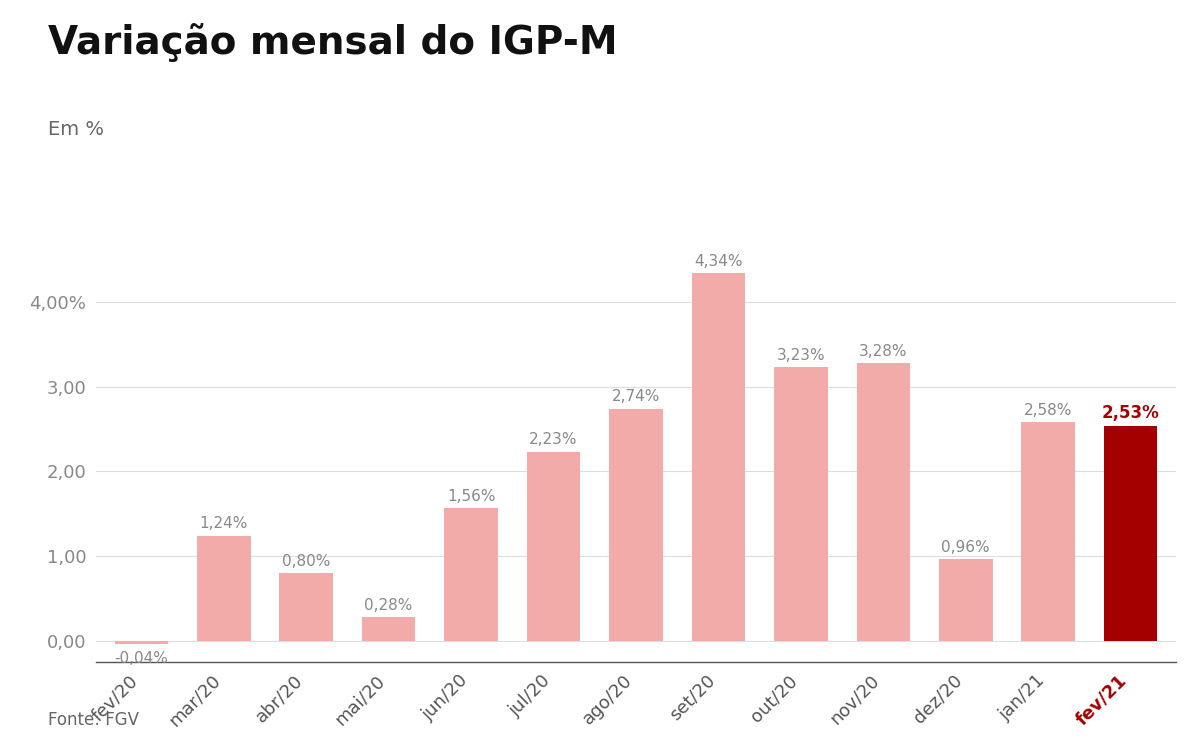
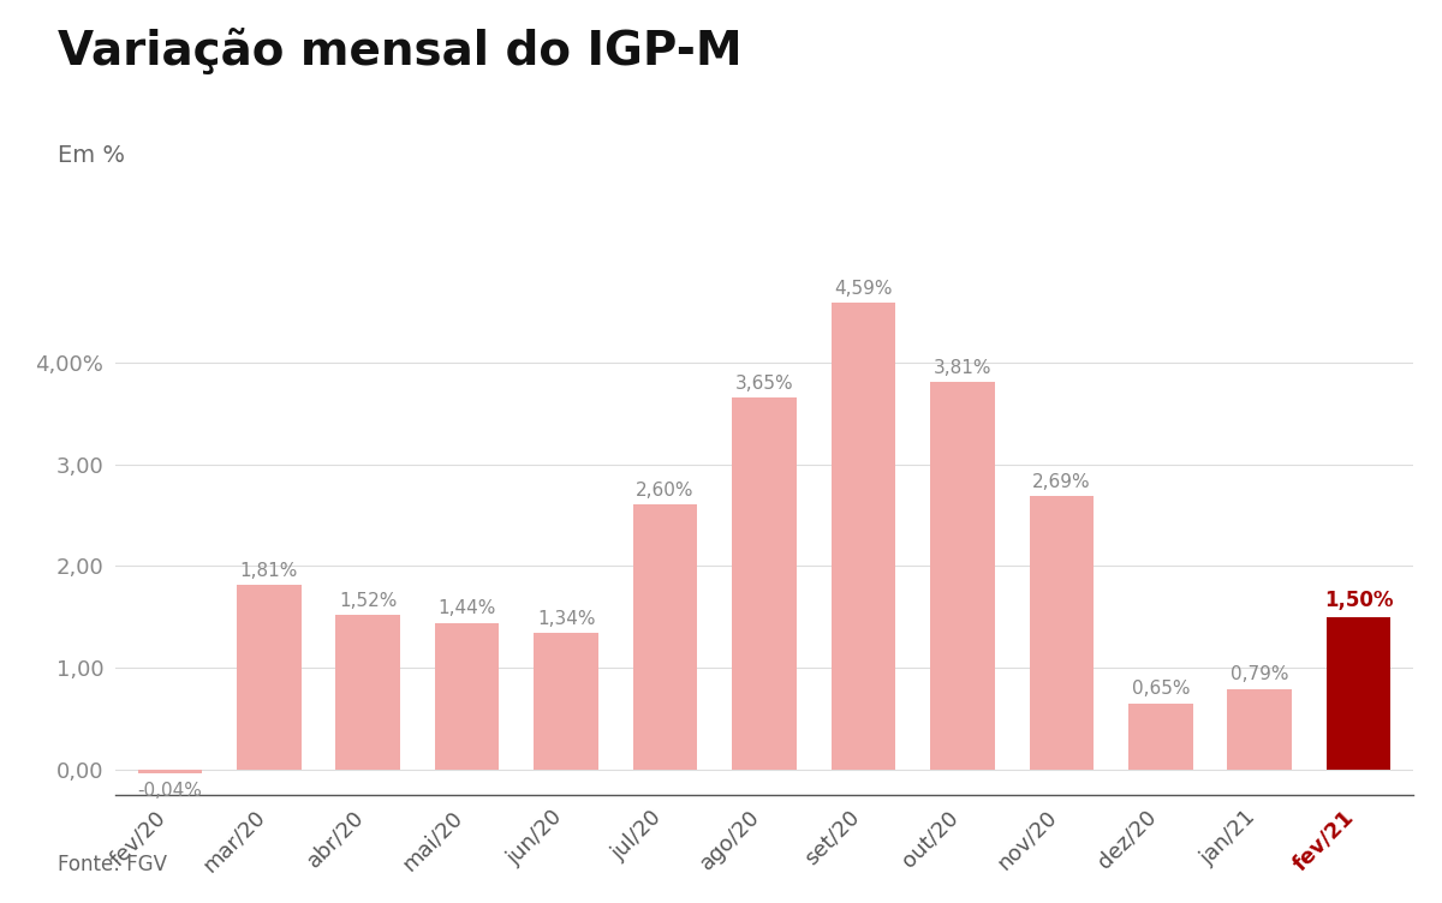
mar/20: 1,24% -> 1,81%
abr/20: 0,80% -> 1,52%
mai/20: 0,28% -> 1,44%
jun/20: 1,56% -> 1,34%
jul/20: 2,23% -> 2,60%
ago/20: 2,74% -> 3,65%
set/20: 4,34% -> 4,59%
out/20: 3,23% -> 3,81%
nov/20: 3,28% -> 2,69%
dez/20: 0,96% -> 0,65%
jan/21: 2,58% -> 0,79%
fev/21: 2,53% -> 1,50%
